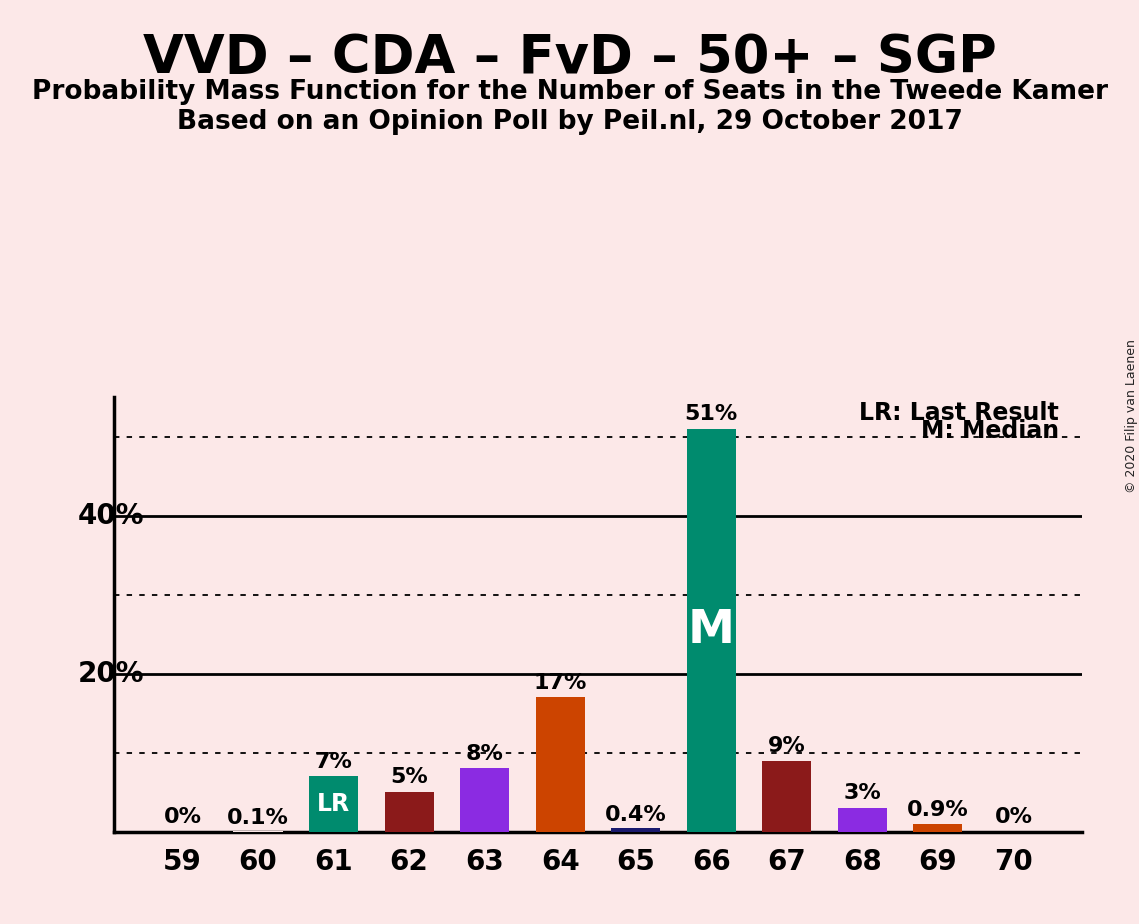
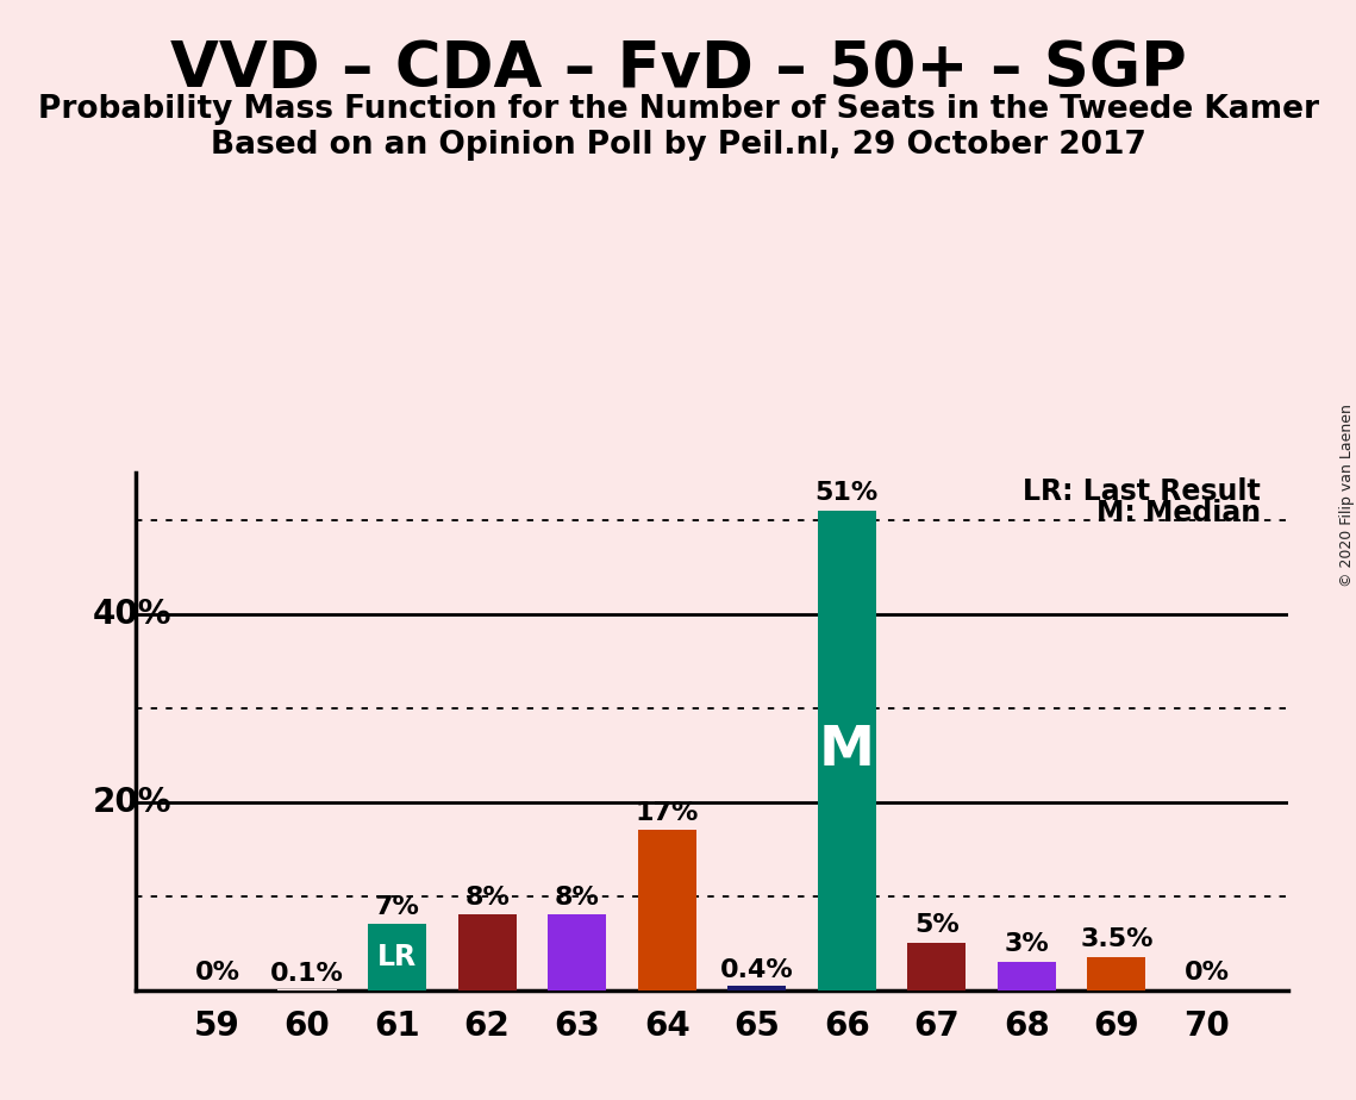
62: 5% -> 8%
67: 9% -> 5%
69: 0.9% -> 3.5%
